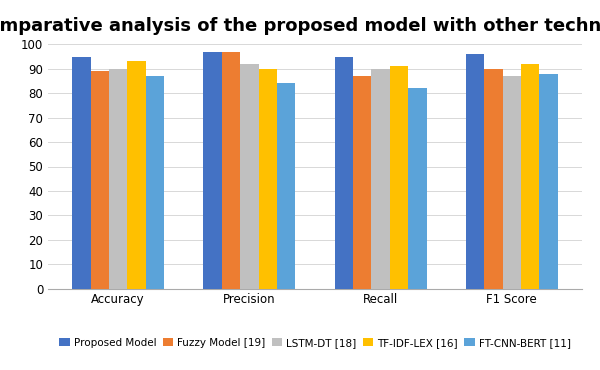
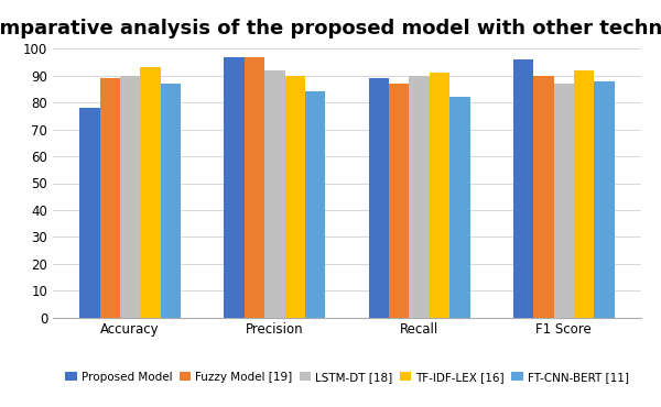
Proposed Model/Accuracy: 95 -> 78
Proposed Model/Recall: 95 -> 89
